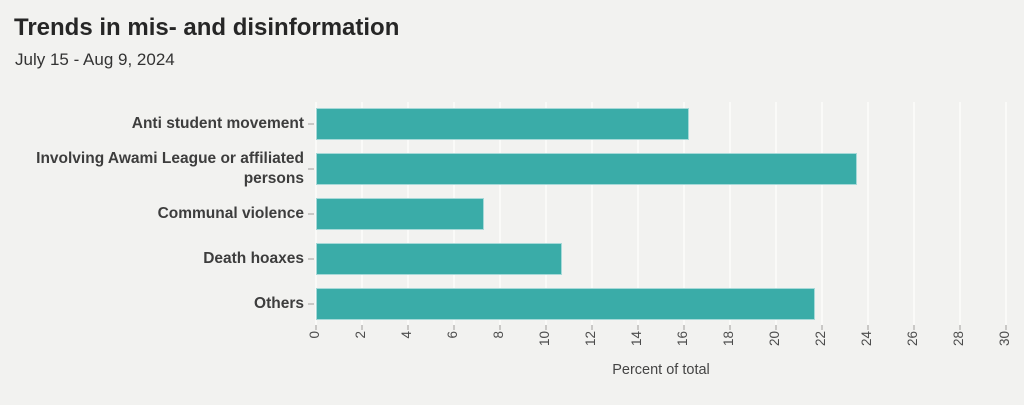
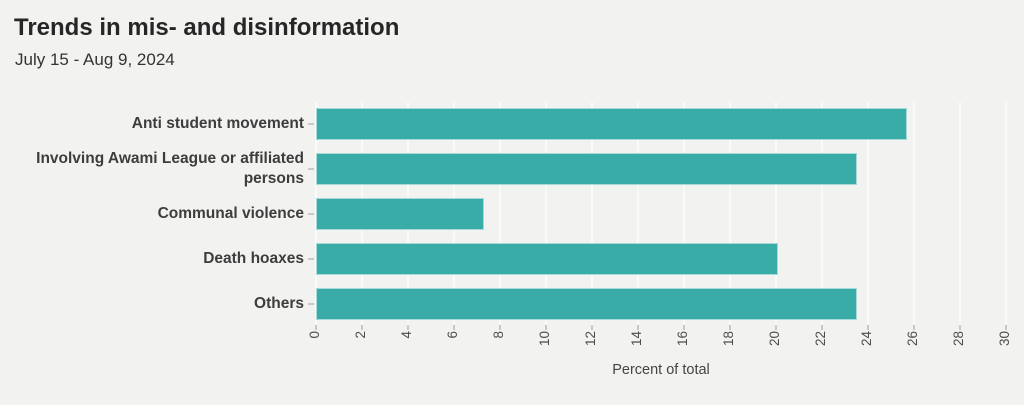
Anti student movement: 16.2 -> 25.7
Death hoaxes: 10.7 -> 20.1
Others: 21.7 -> 23.5
